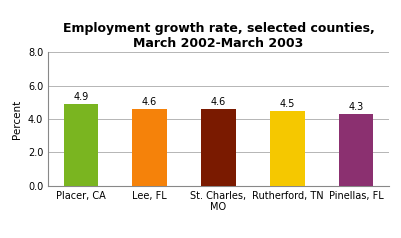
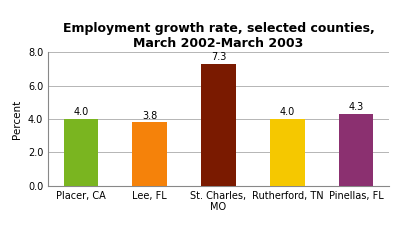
Placer, CA: 4.9 -> 4.0
Lee, FL: 4.6 -> 3.8
St. Charles, MO: 4.6 -> 7.3
Rutherford, TN: 4.5 -> 4.0
